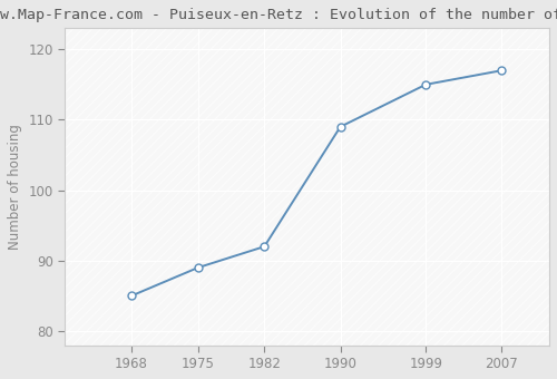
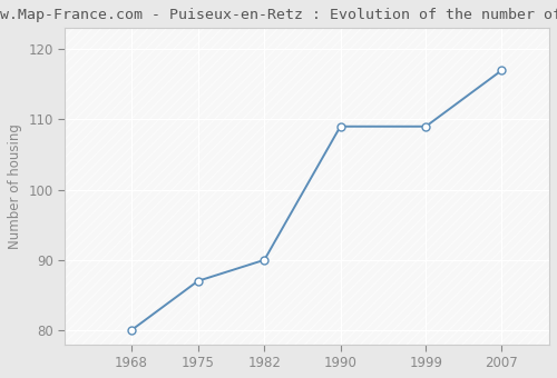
1968: 85 -> 80
1975: 89 -> 87
1982: 92 -> 90
1999: 115 -> 109
